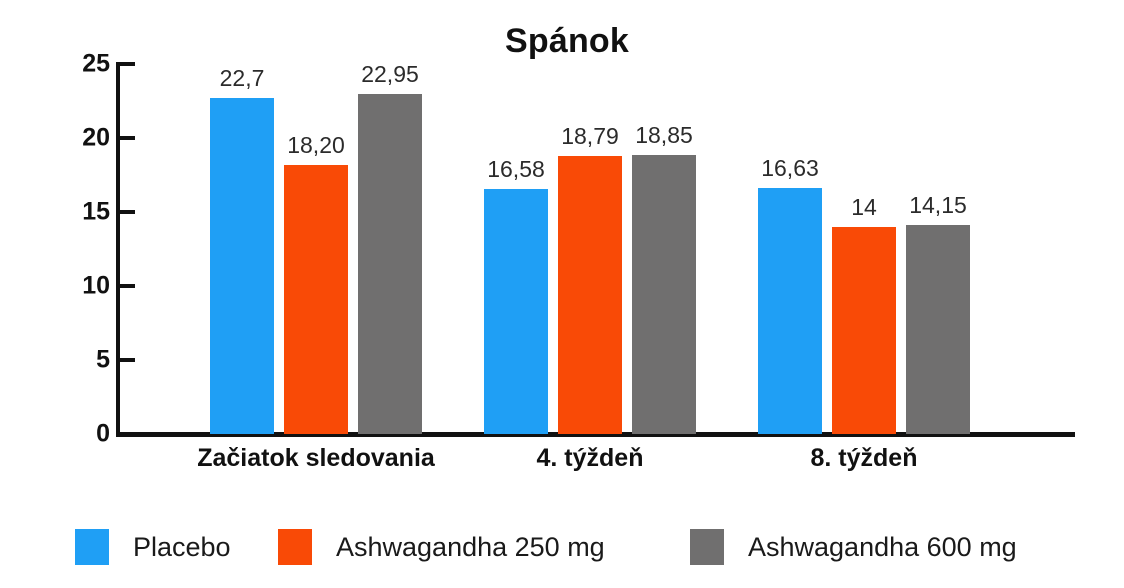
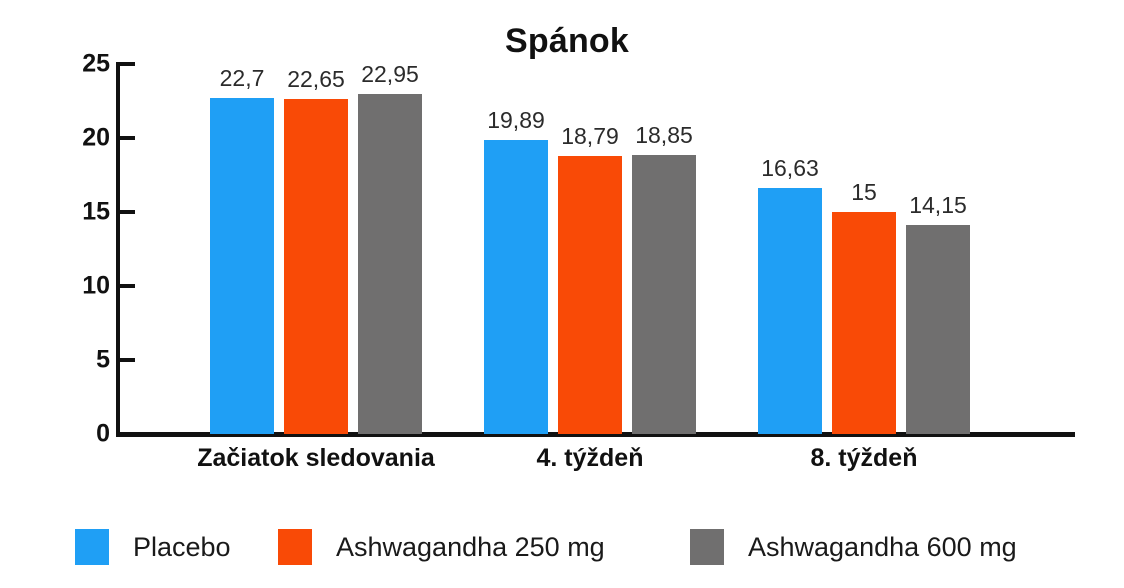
Ashwagandha 250 mg/Začiatok sledovania: 18,20 -> 22,65
Placebo/4. týždeň: 16,58 -> 19,89
Ashwagandha 250 mg/8. týždeň: 14 -> 15
